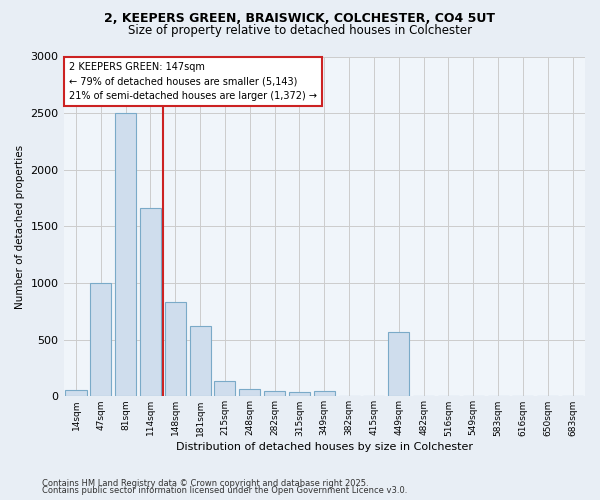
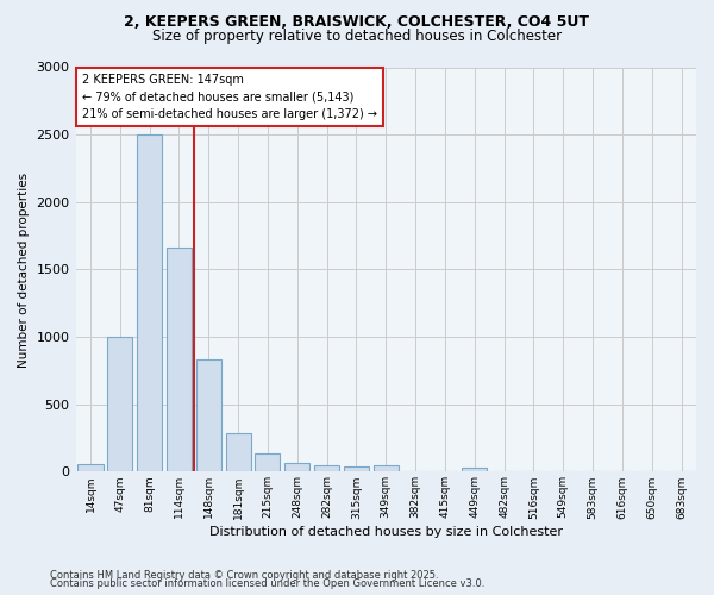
181sqm: 620 -> 290
449sqm: 570 -> 30
